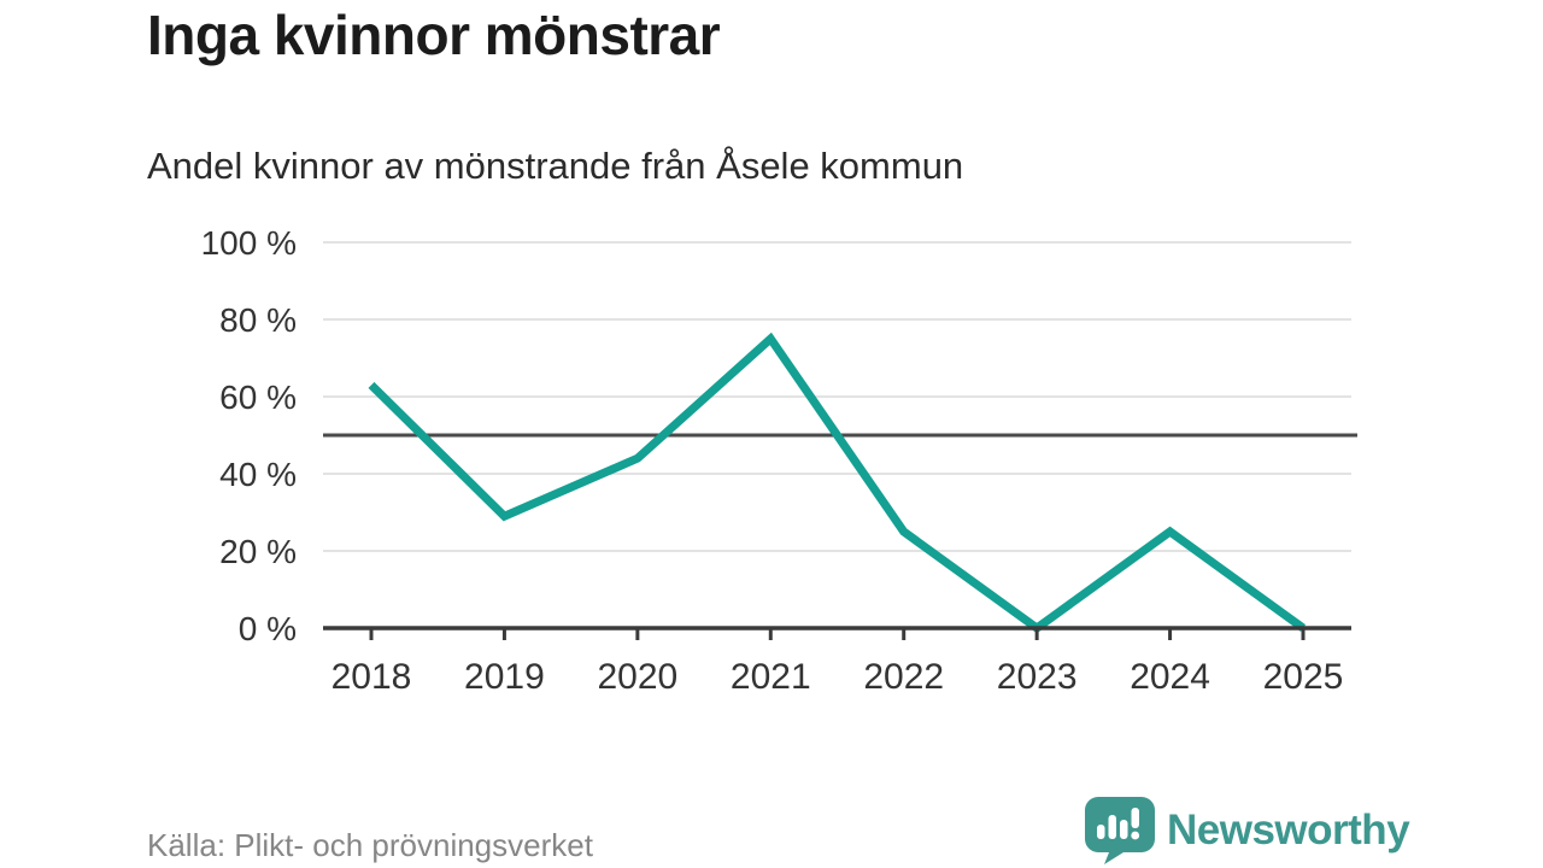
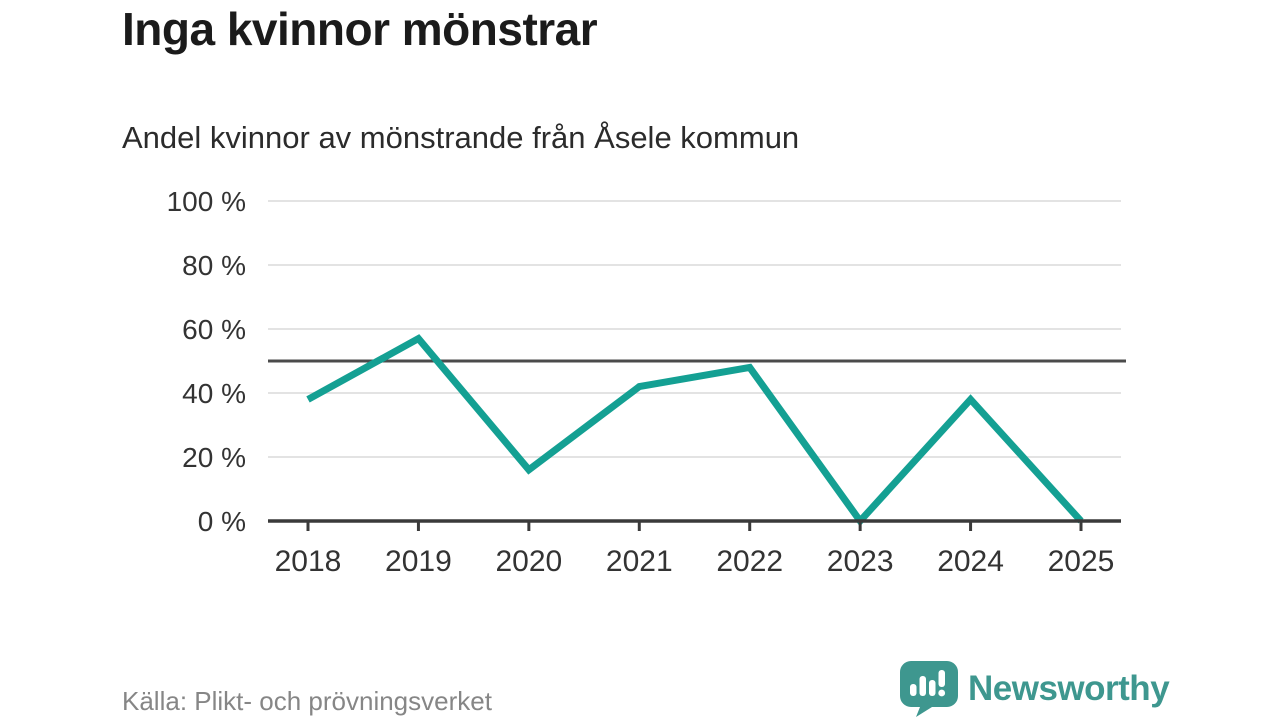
2018: 63% -> 38%
2019: 29% -> 57%
2020: 44% -> 16%
2021: 75% -> 42%
2022: 25% -> 48%
2024: 25% -> 38%
